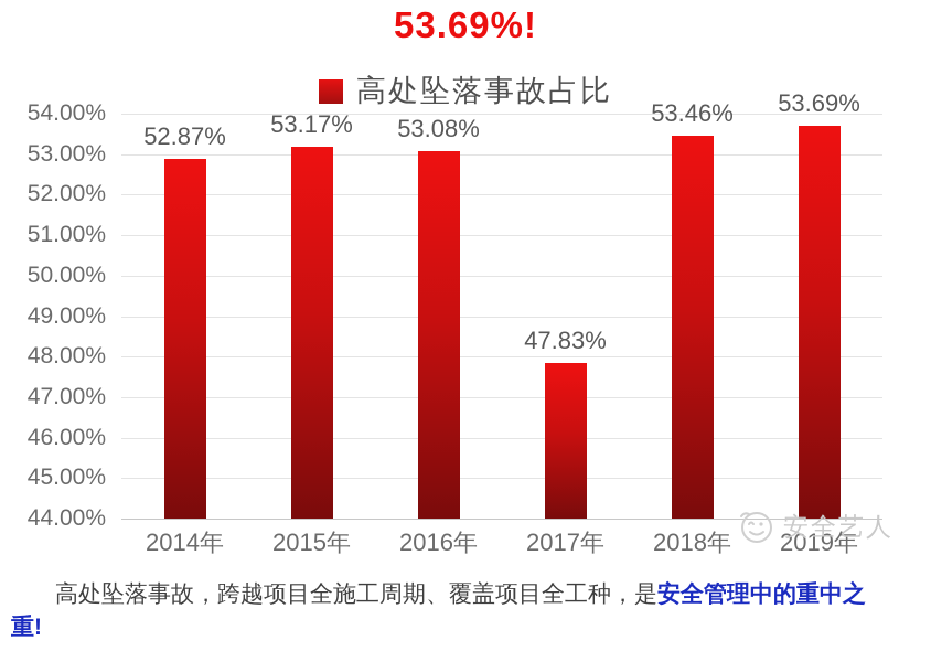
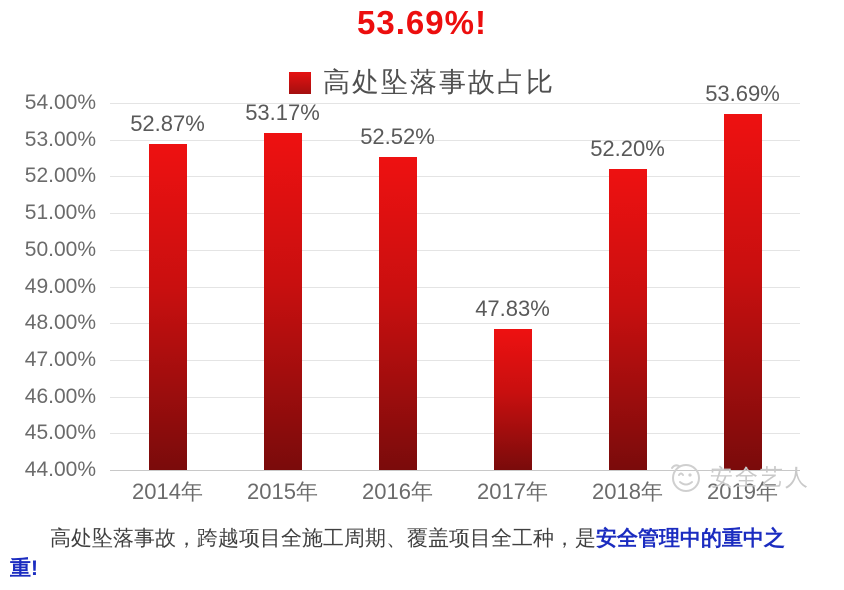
2016年: 53.08% -> 52.52%
2018年: 53.46% -> 52.20%
